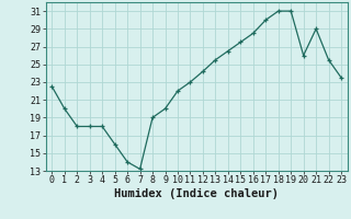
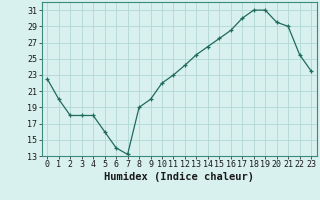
20: 26.0 -> 29.5
